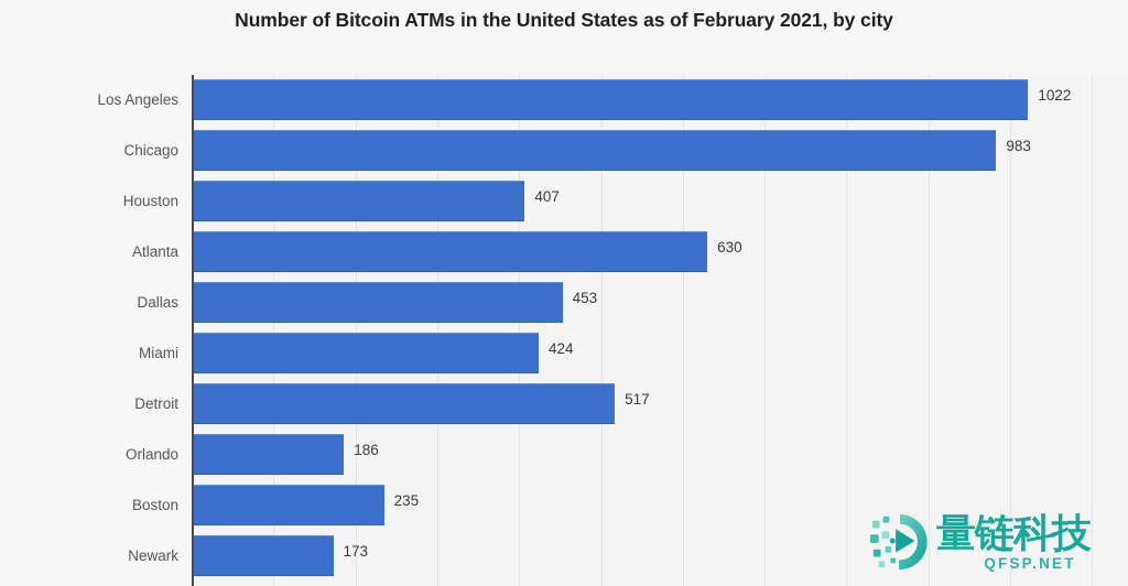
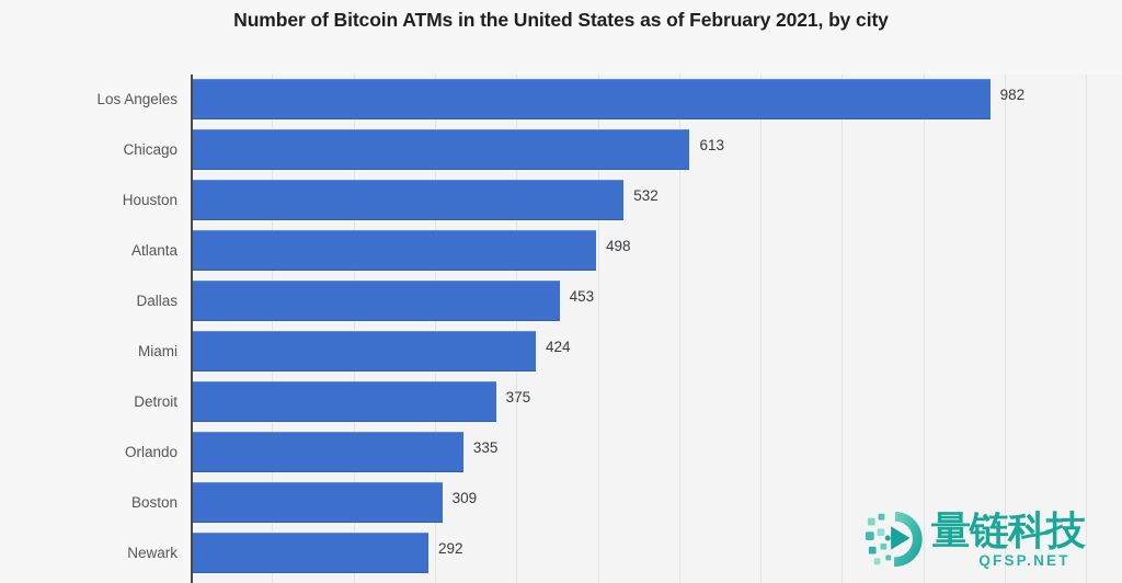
Los Angeles: 1022 -> 982
Chicago: 983 -> 613
Houston: 407 -> 532
Atlanta: 630 -> 498
Detroit: 517 -> 375
Orlando: 186 -> 335
Boston: 235 -> 309
Newark: 173 -> 292
